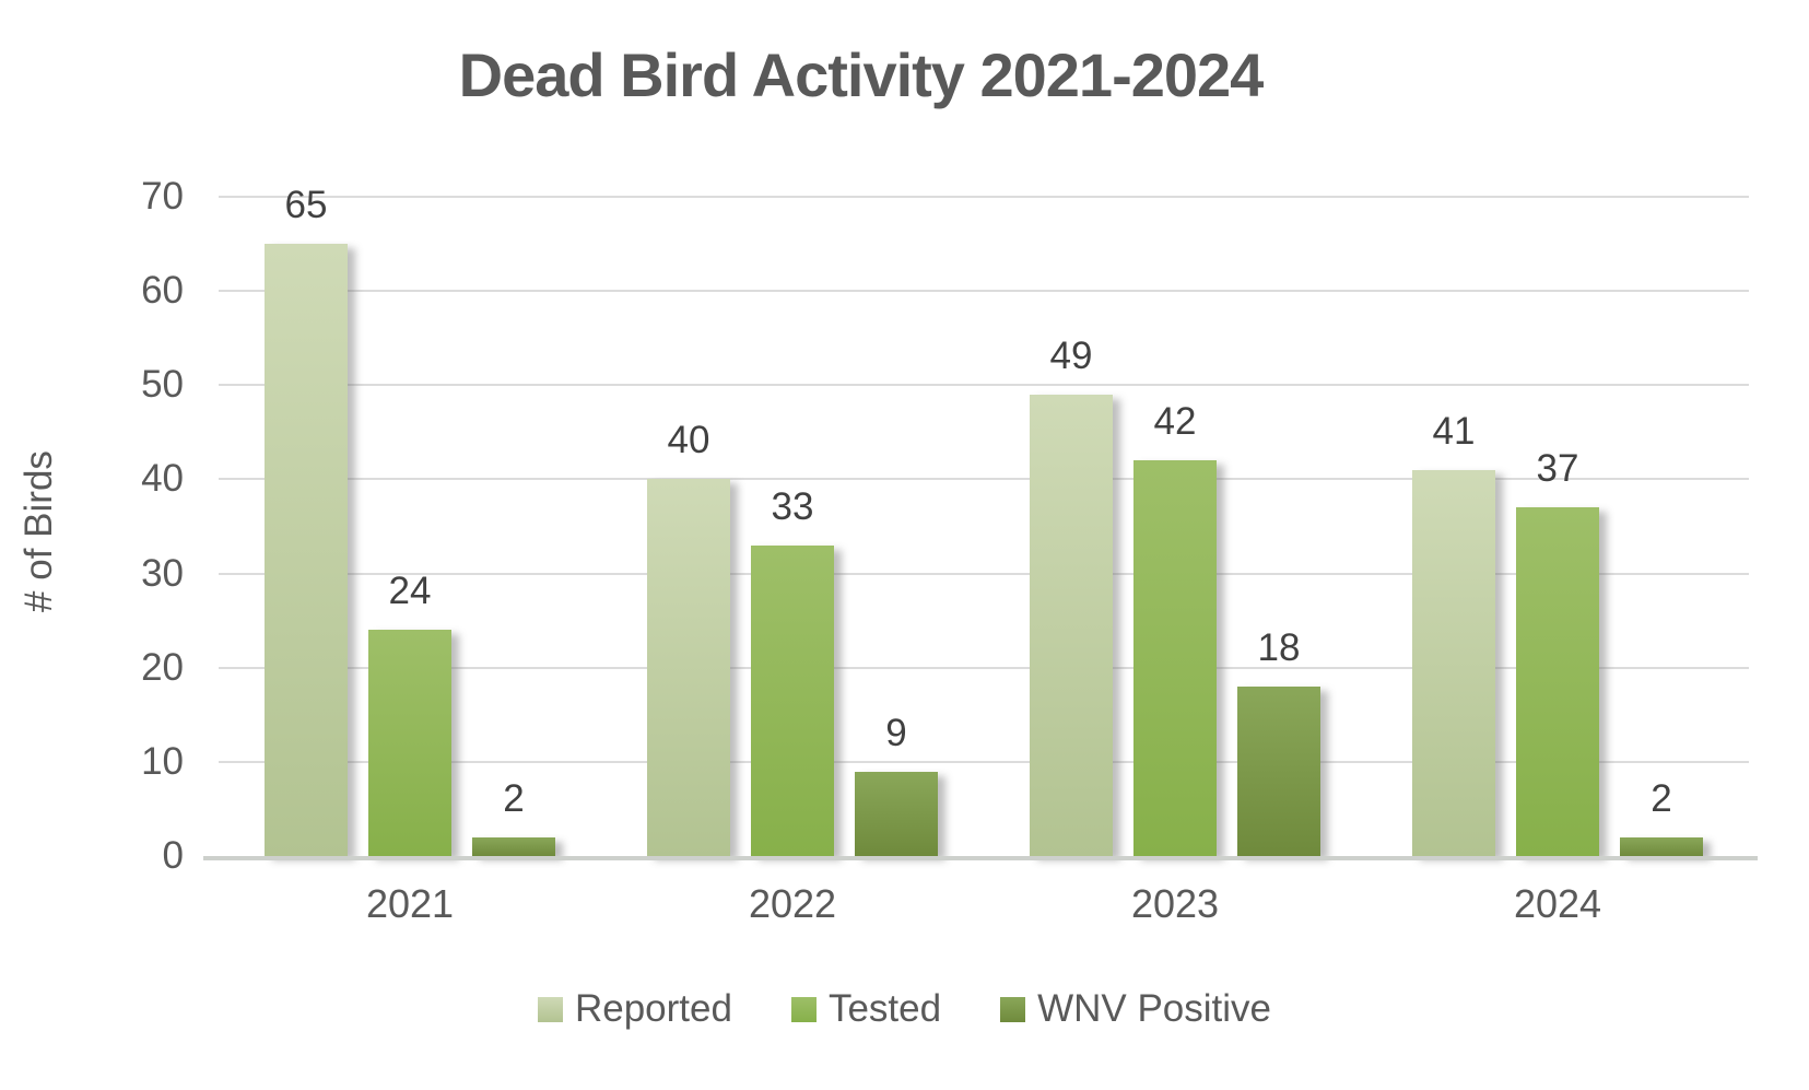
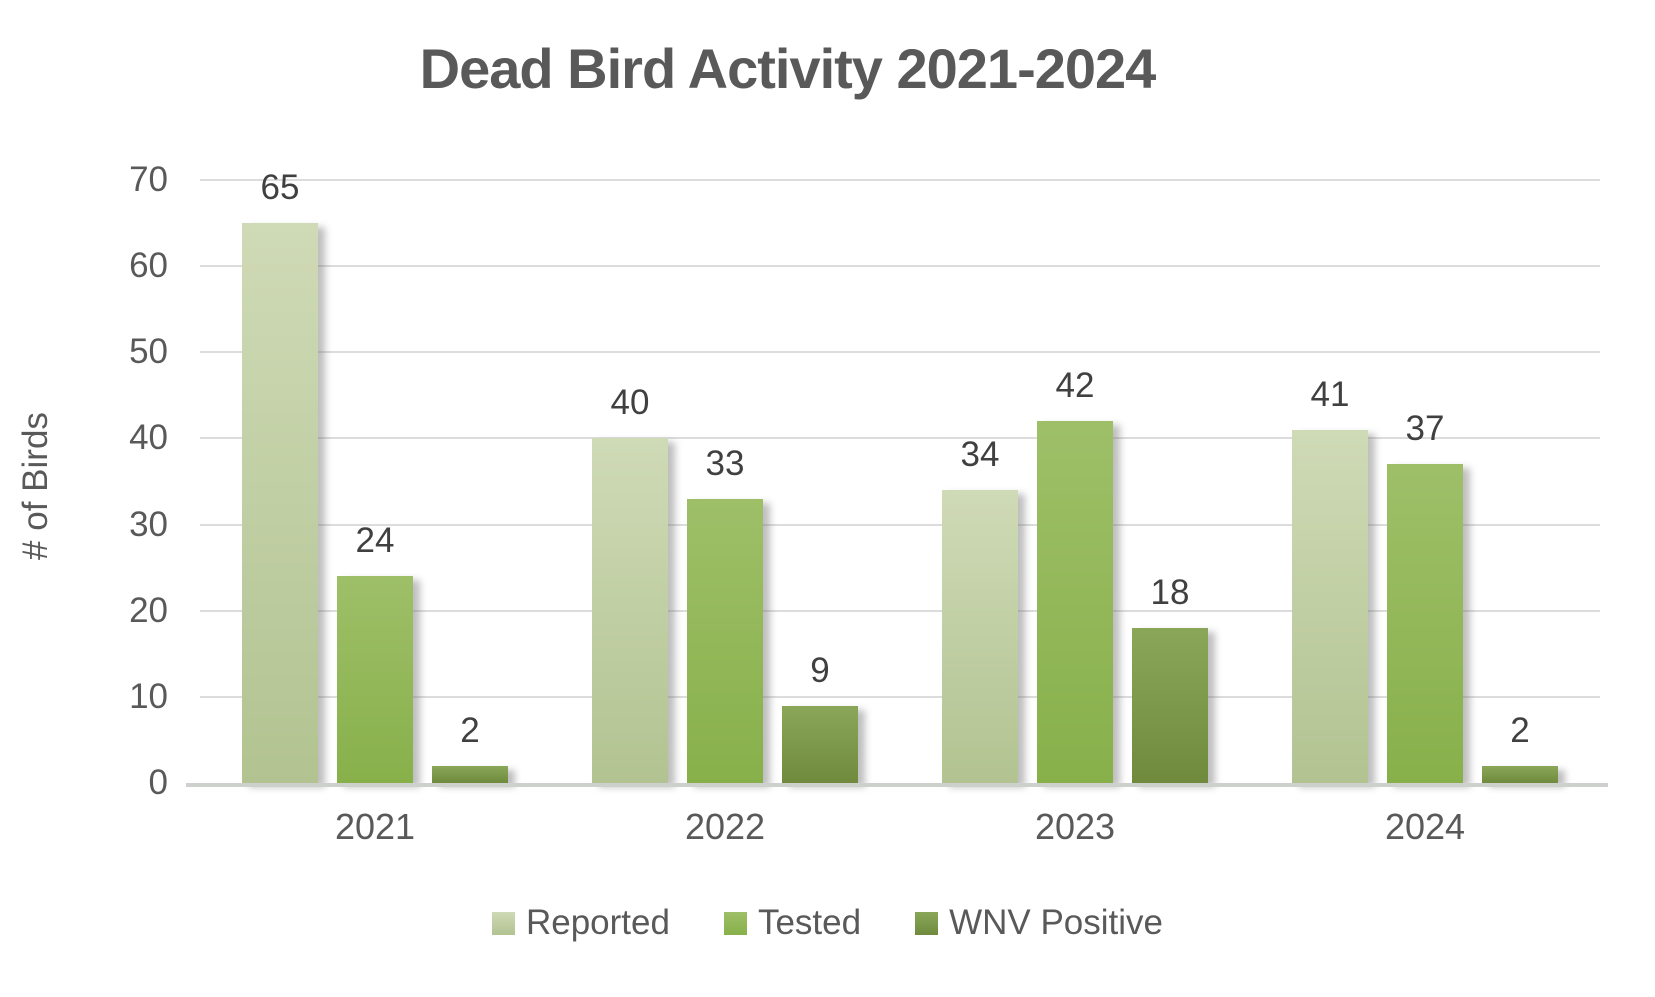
Reported/2023: 49 -> 34
